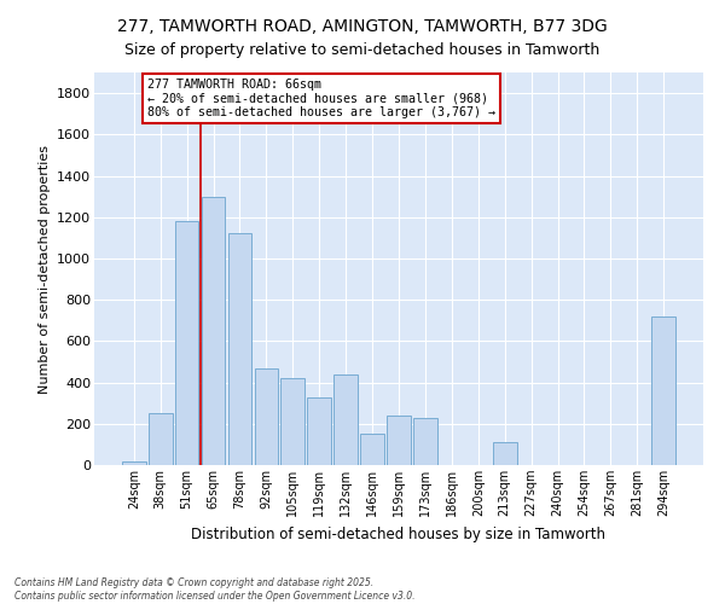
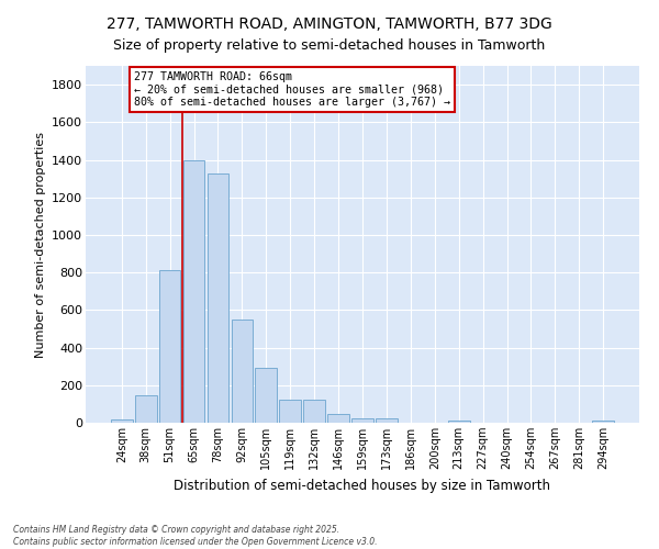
38sqm: 250 -> 140
51sqm: 1180 -> 810
65sqm: 1300 -> 1400
78sqm: 1120 -> 1330
92sqm: 470 -> 550
105sqm: 420 -> 300
119sqm: 330 -> 120
132sqm: 440 -> 120
146sqm: 150 -> 50
159sqm: 240 -> 20
173sqm: 230 -> 20
213sqm: 110 -> 10
294sqm: 720 -> 10
